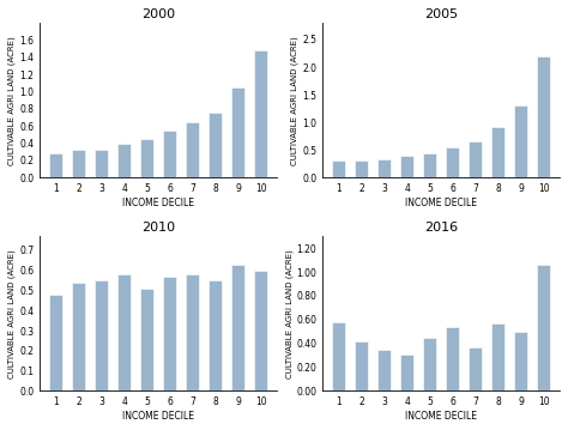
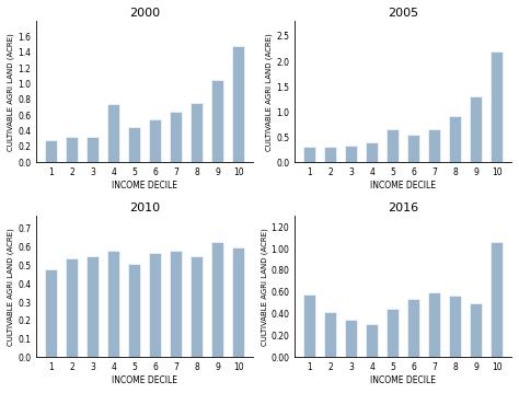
2000/4: 0.40 -> 0.74
2005/5: 0.45 -> 0.65
2016/7: 0.37 -> 0.60
